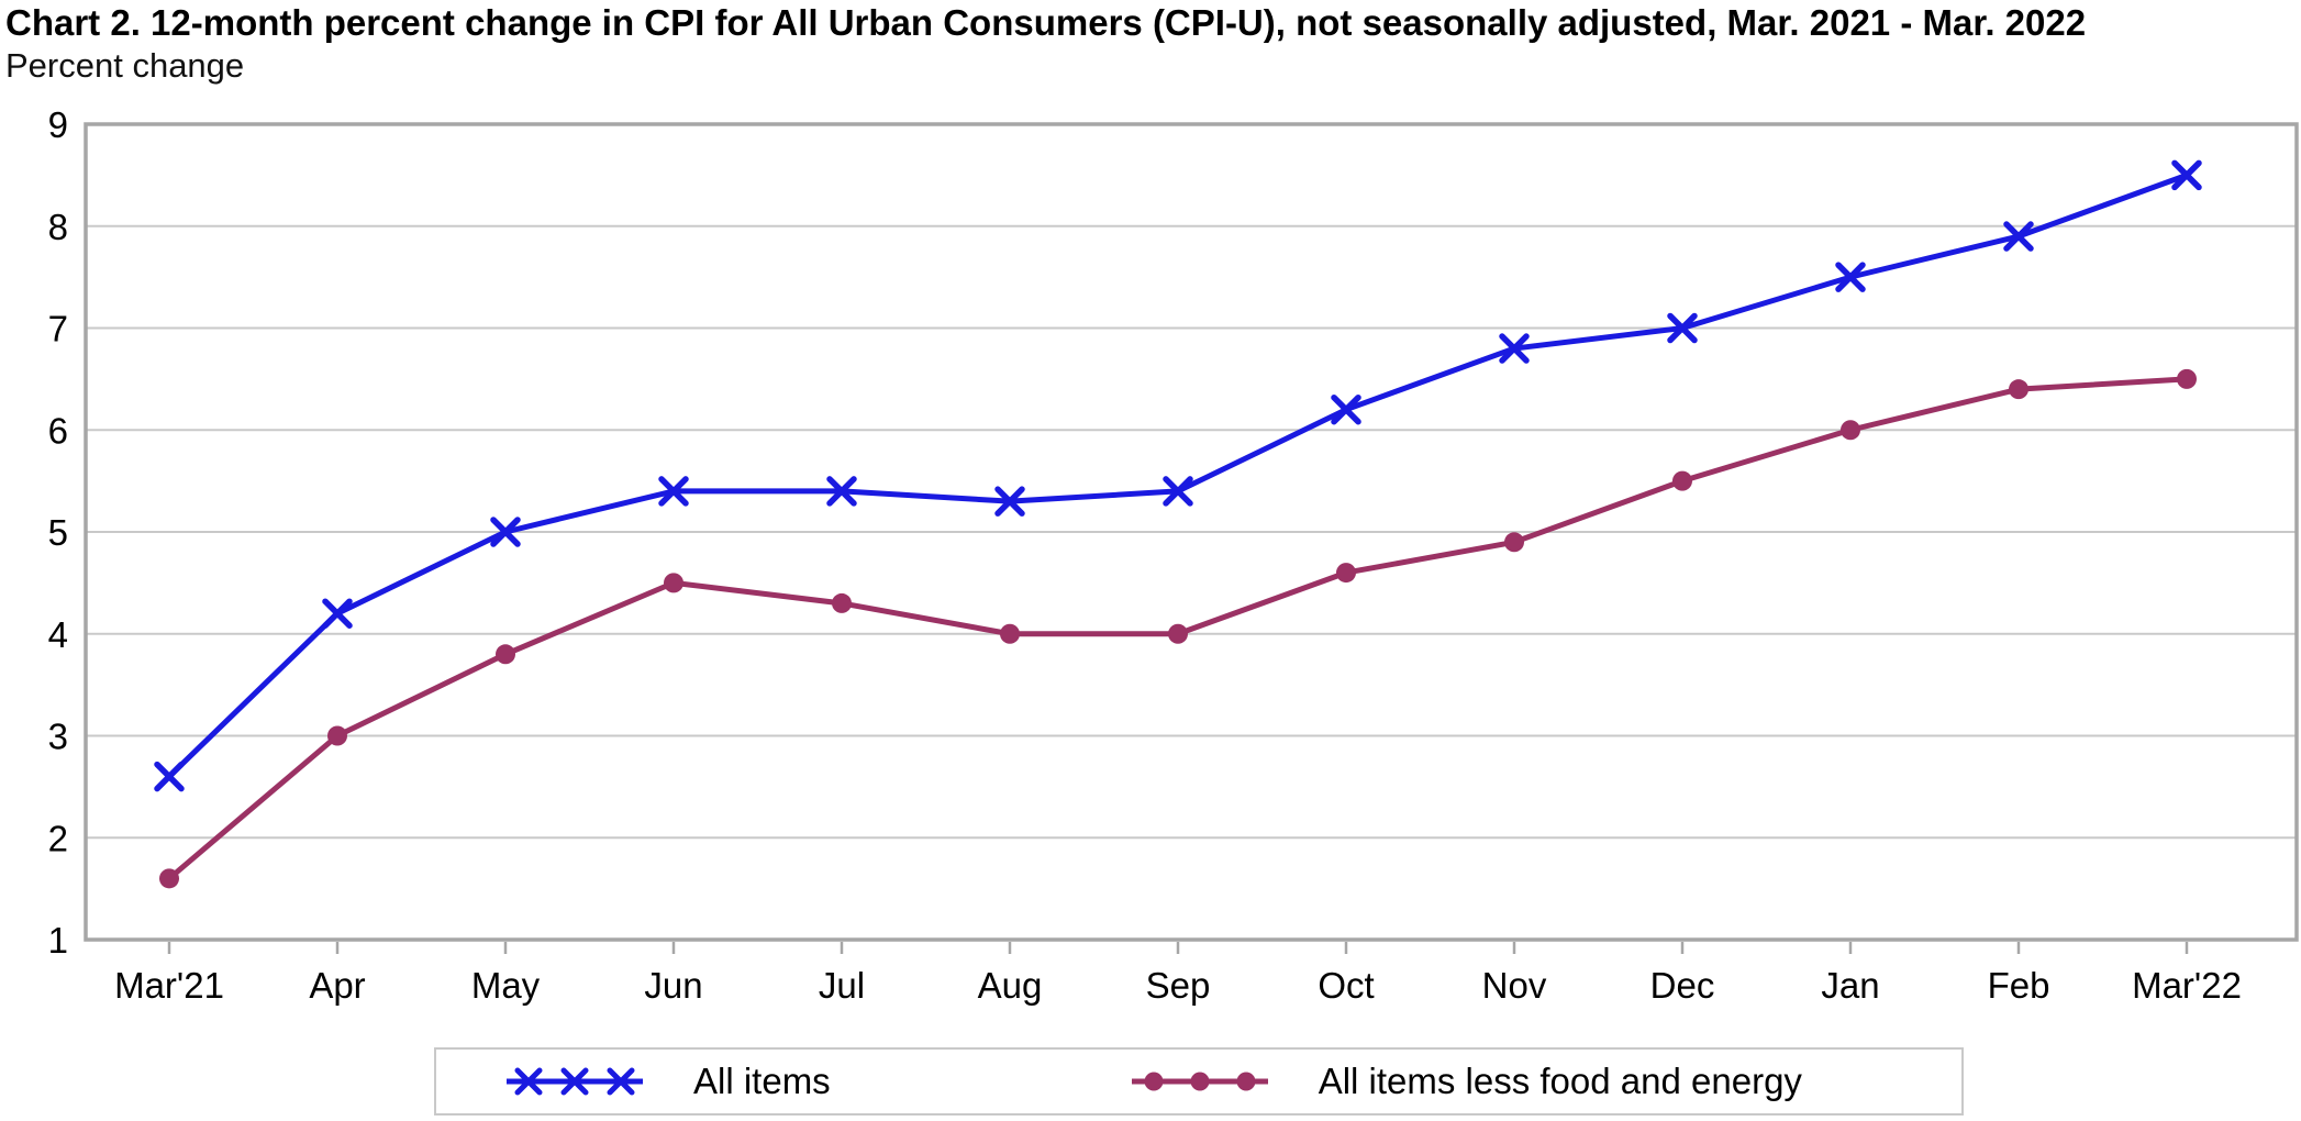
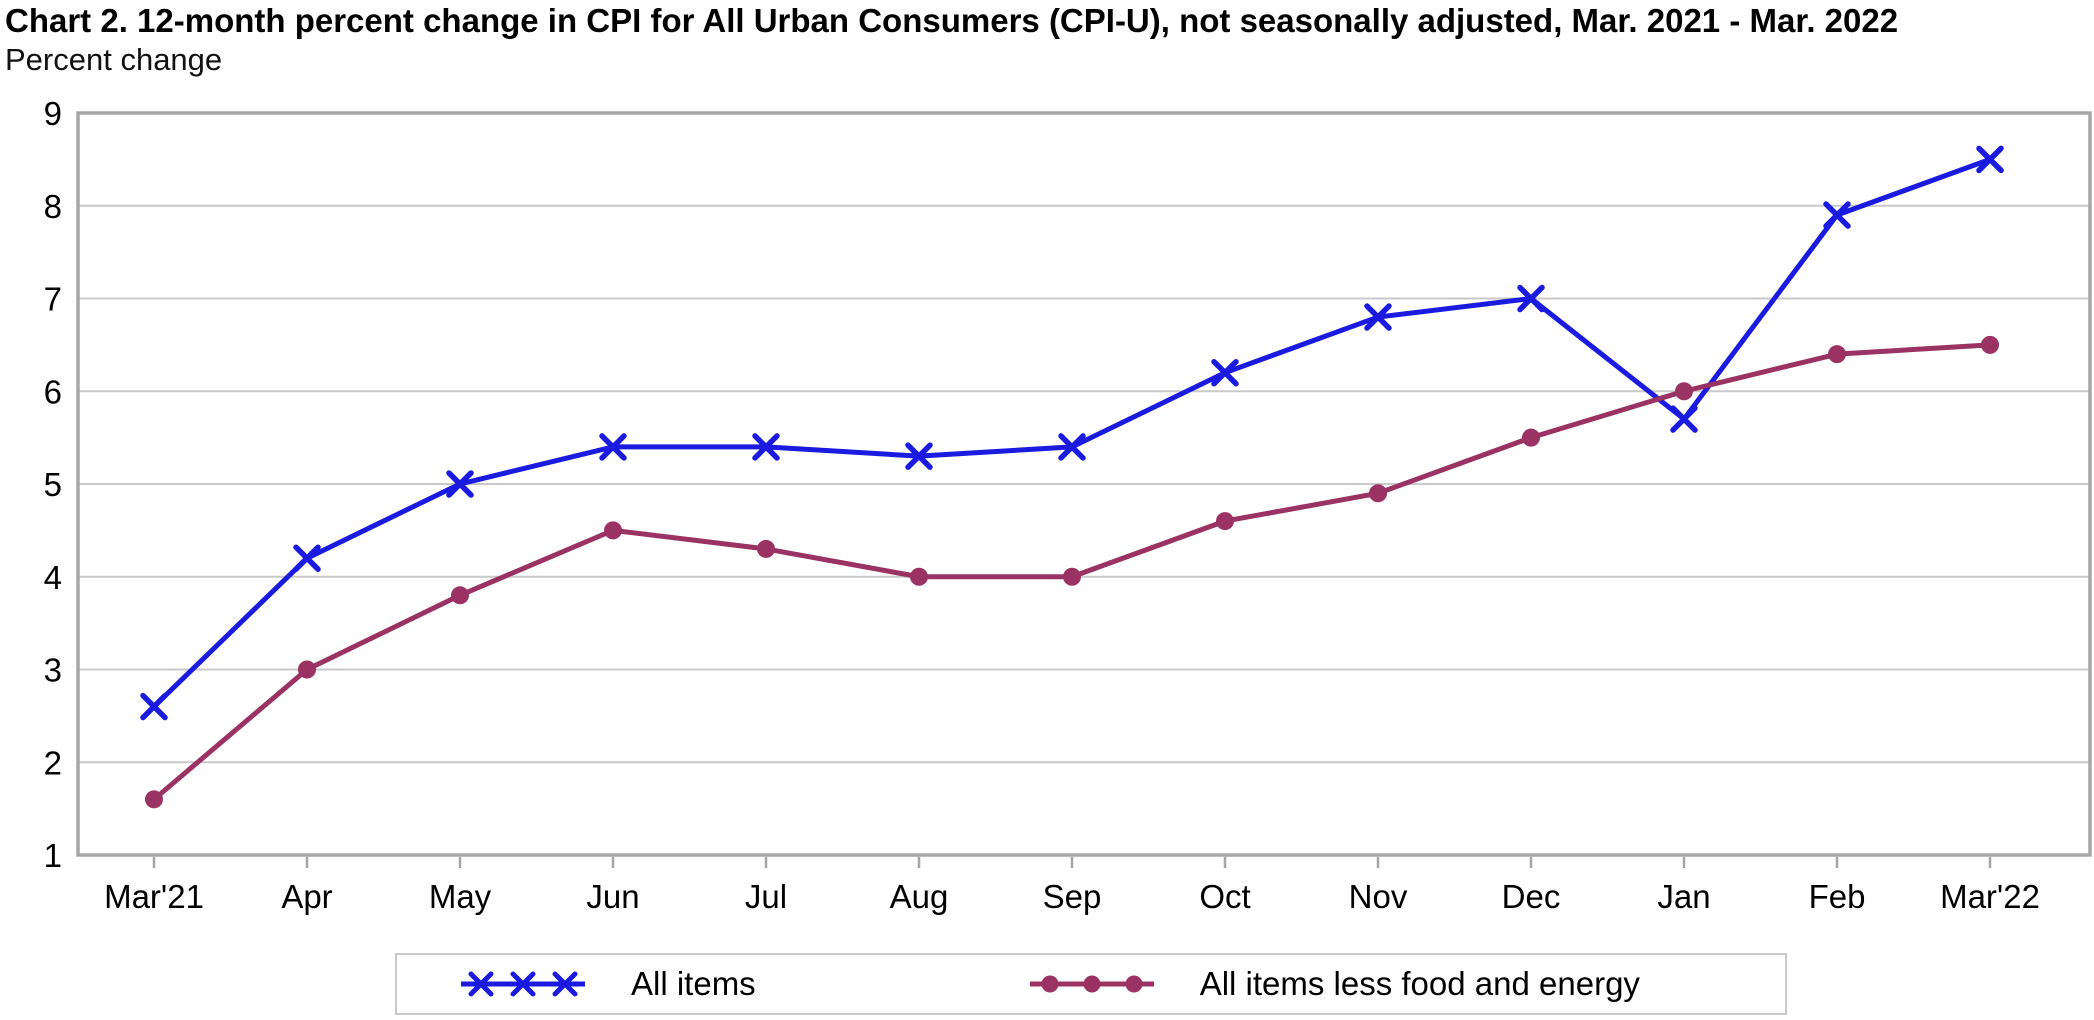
All items/Jan: 7.5 -> 5.7
